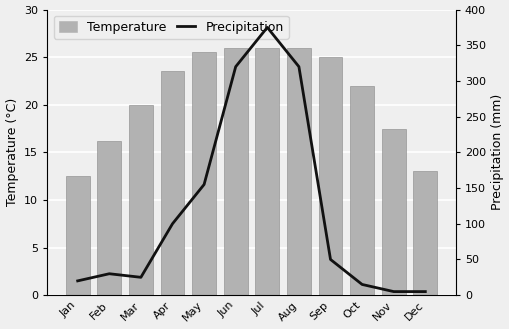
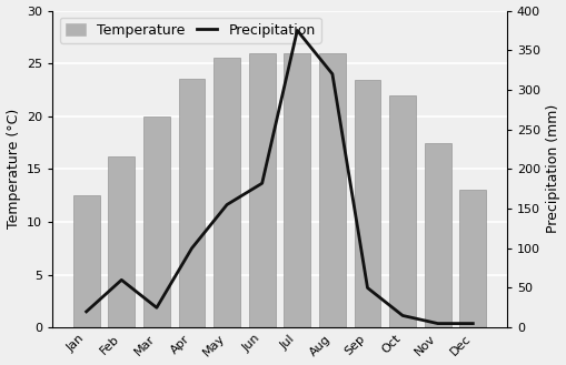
Precipitation/Feb: 30 -> 60
Precipitation/Jun: 320 -> 182
Temperature/Sep: 25.0 -> 23.4
